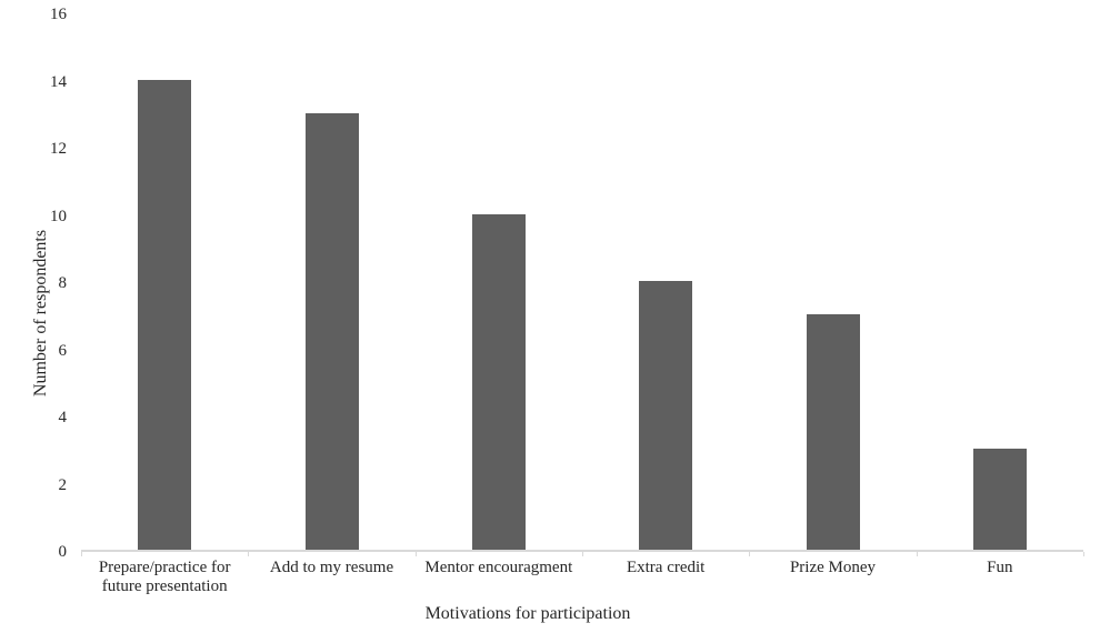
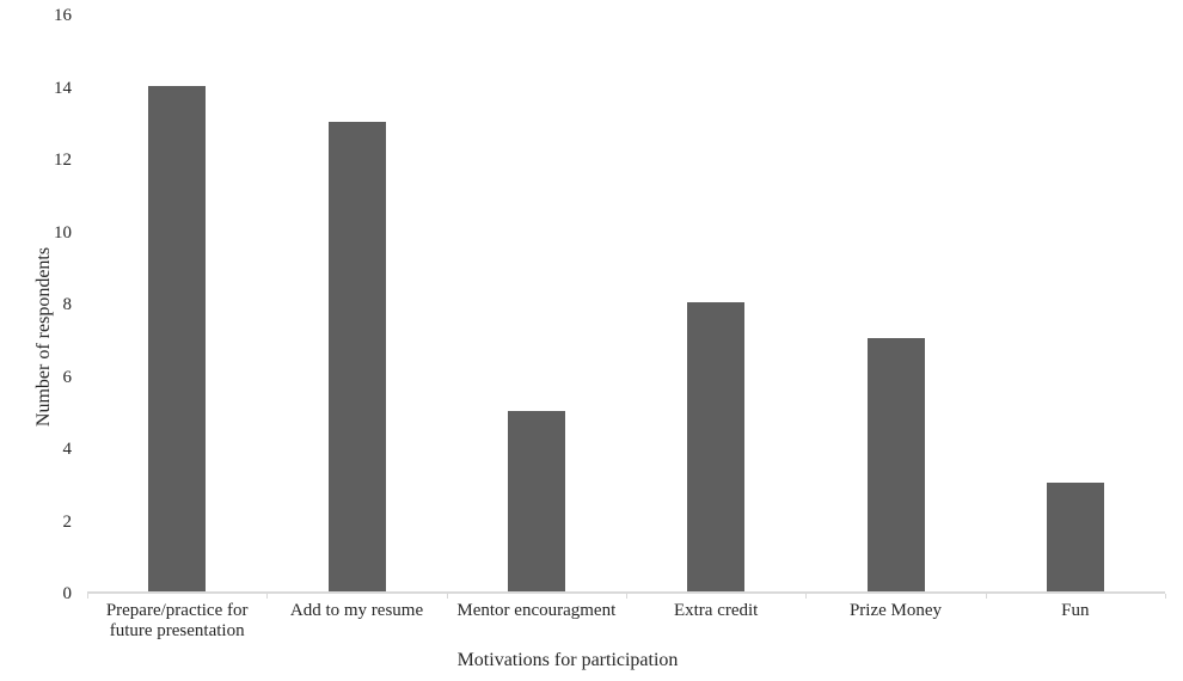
Mentor encouragment: 10 -> 5
